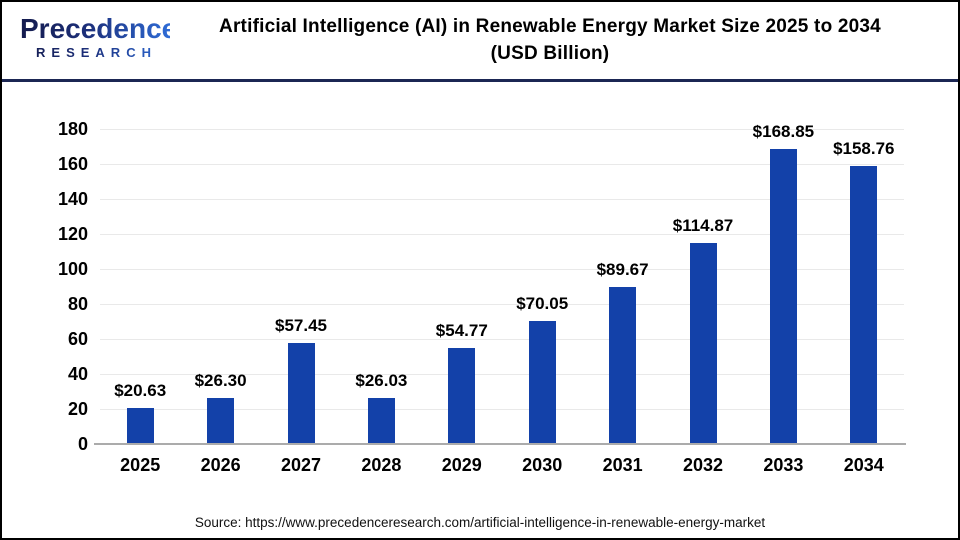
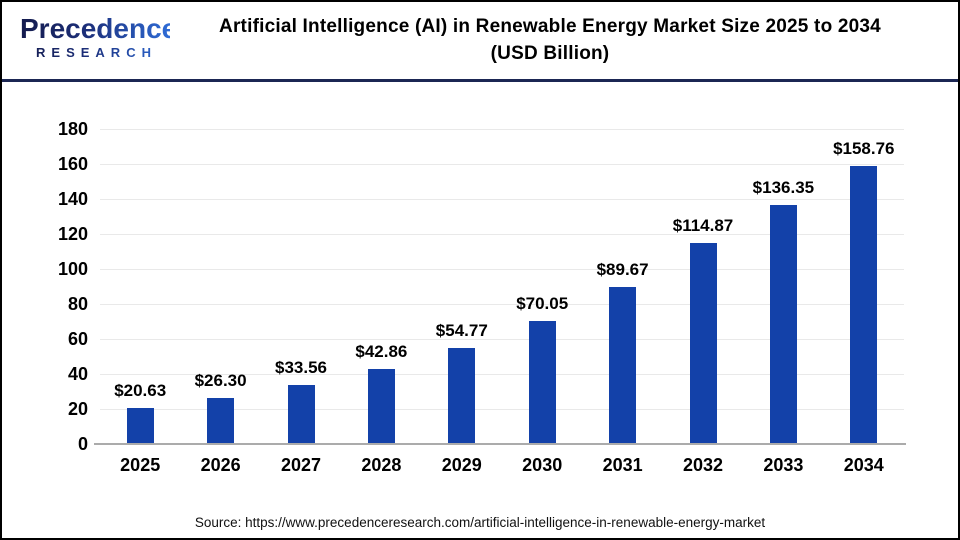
2027: $57.45 -> $33.56
2028: $26.03 -> $42.86
2033: $168.85 -> $136.35
